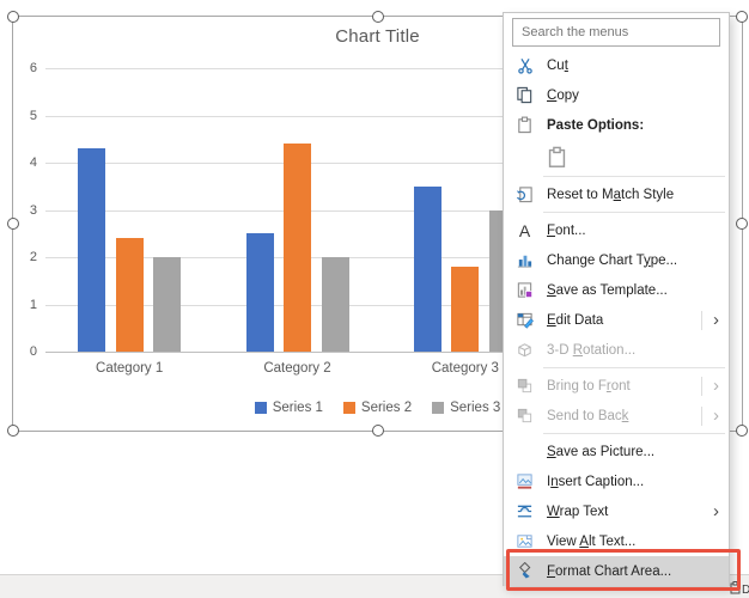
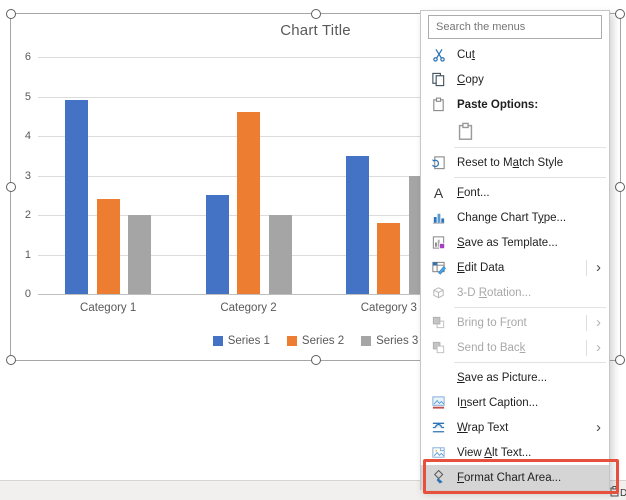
Series 1/Category 1: 4.3 -> 4.9
Series 2/Category 2: 4.4 -> 4.6
